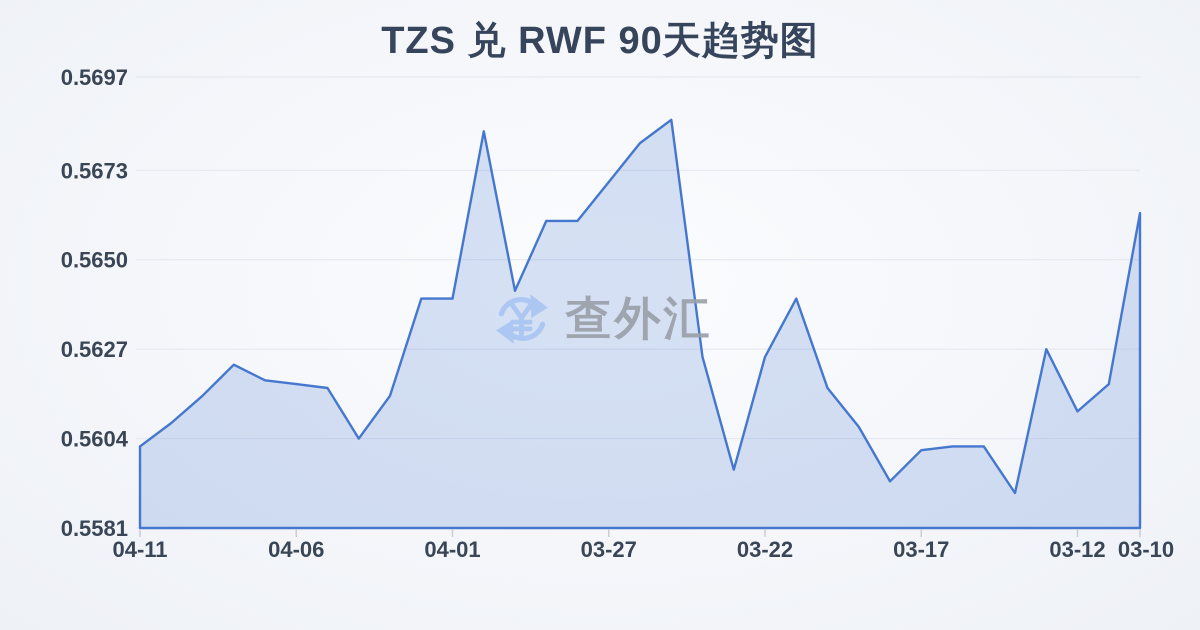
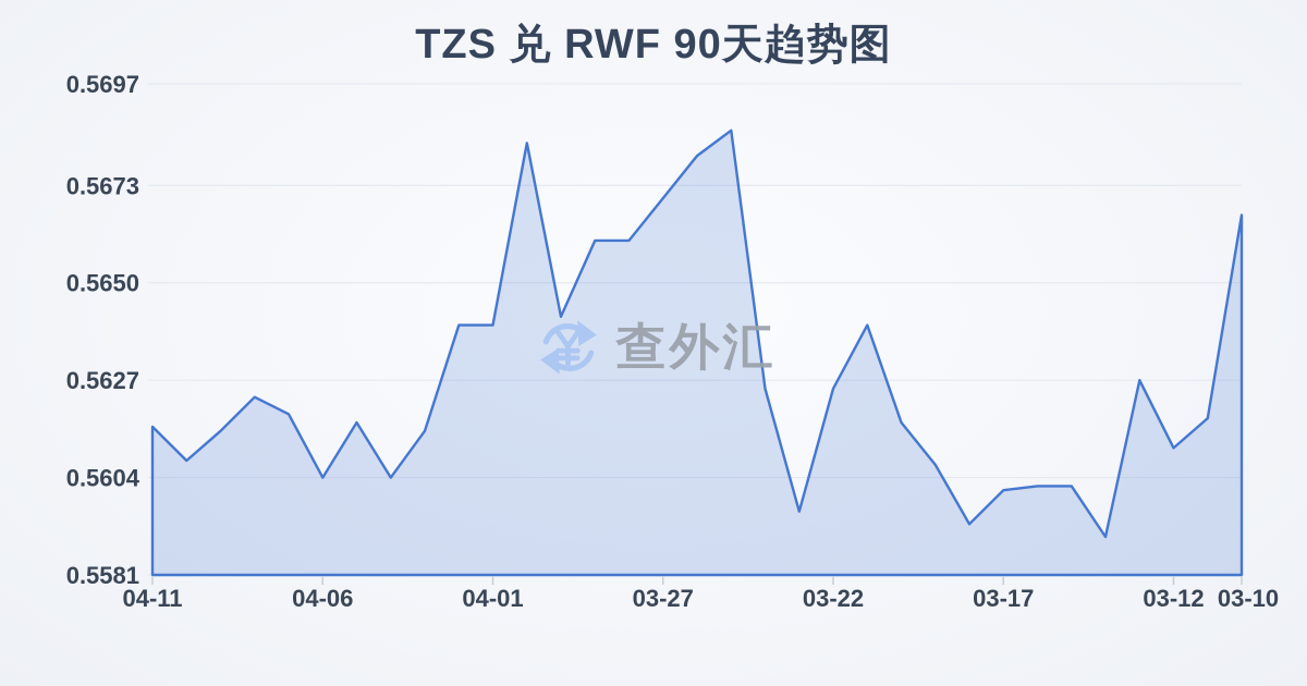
04-11: 0.5602 -> 0.5616
04-06: 0.5618 -> 0.5604
03-10: 0.5662 -> 0.5666
